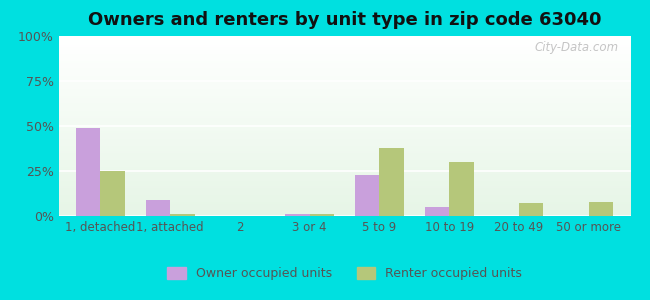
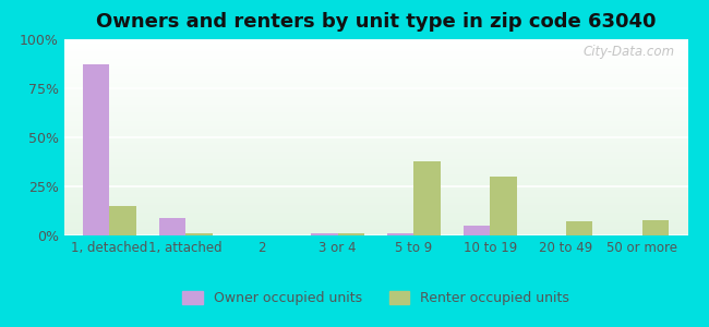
Owner occupied units/1, detached: 49% -> 87%
Renter occupied units/1, detached: 25% -> 15%
Owner occupied units/5 to 9: 23% -> 1%
